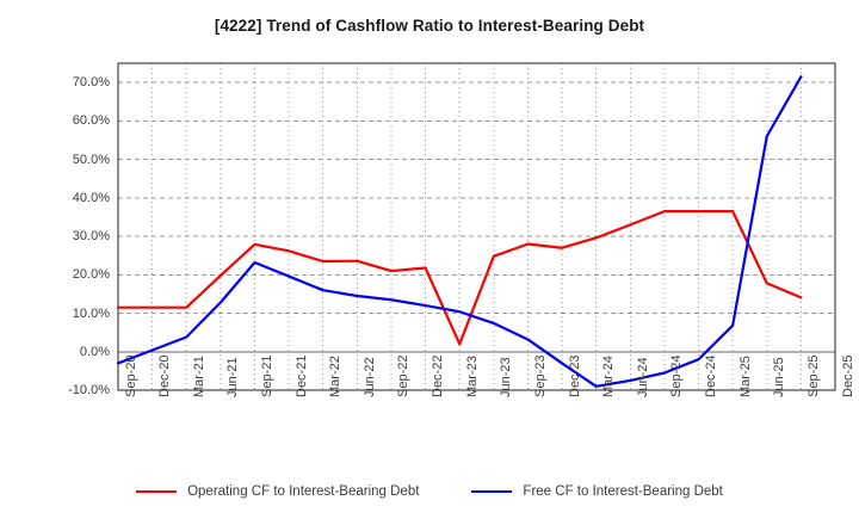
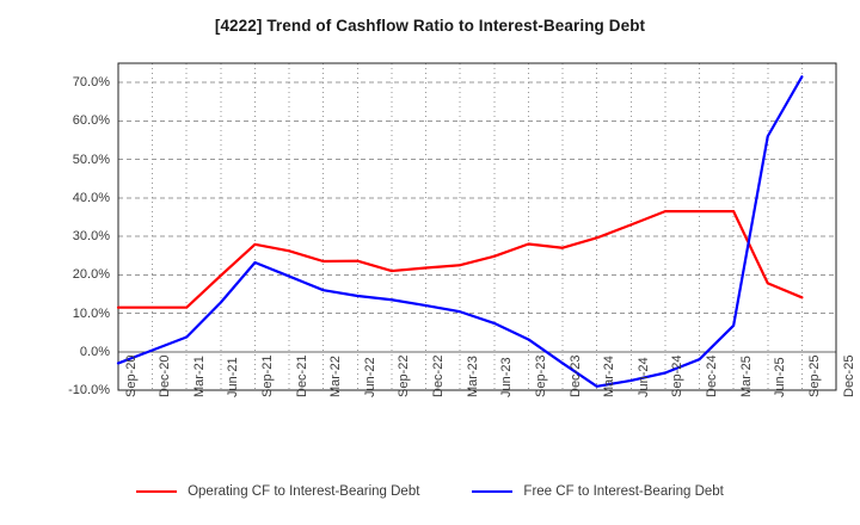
Operating CF to Interest-Bearing Debt/Mar-23: 2% -> 23%
